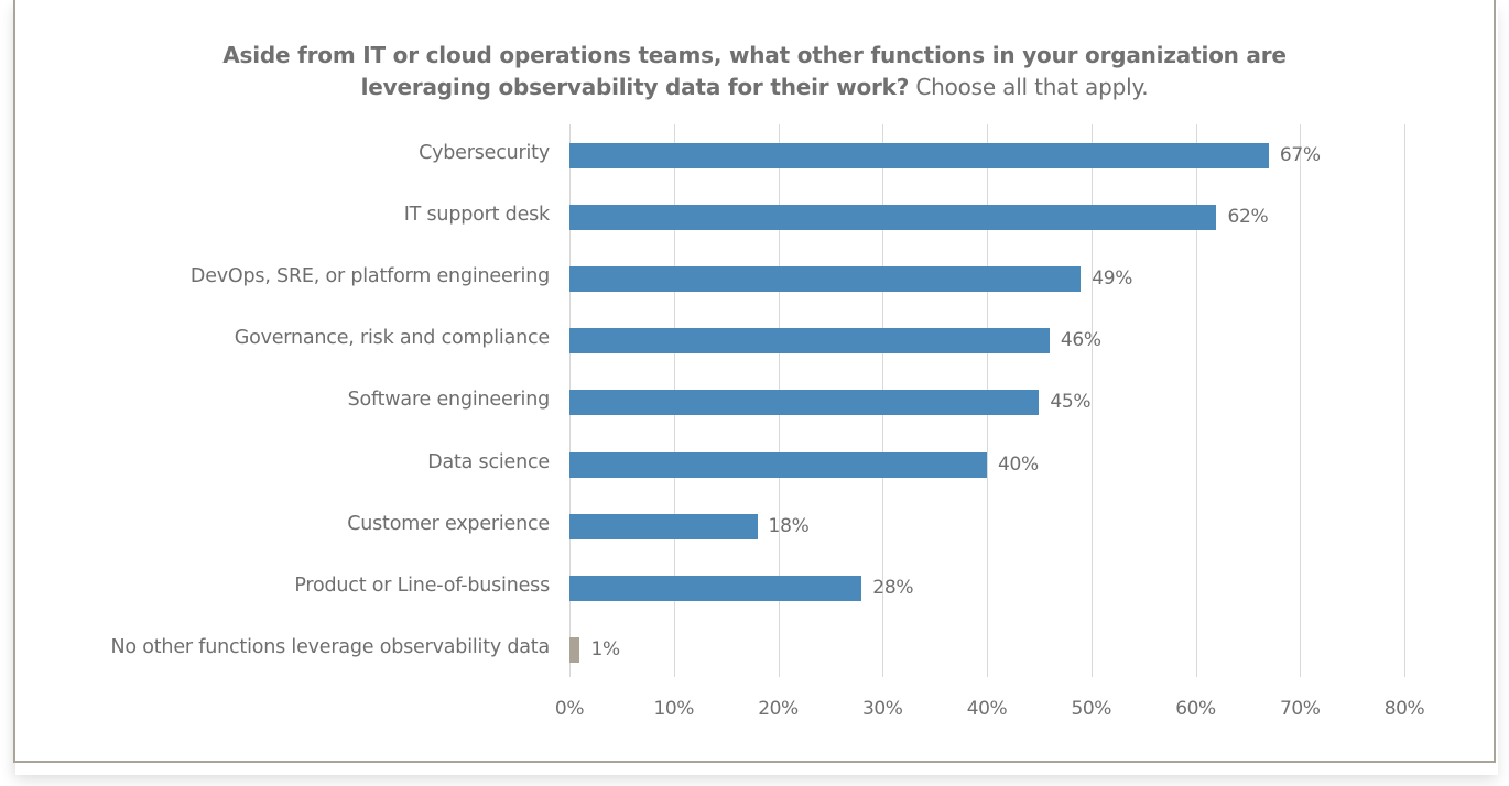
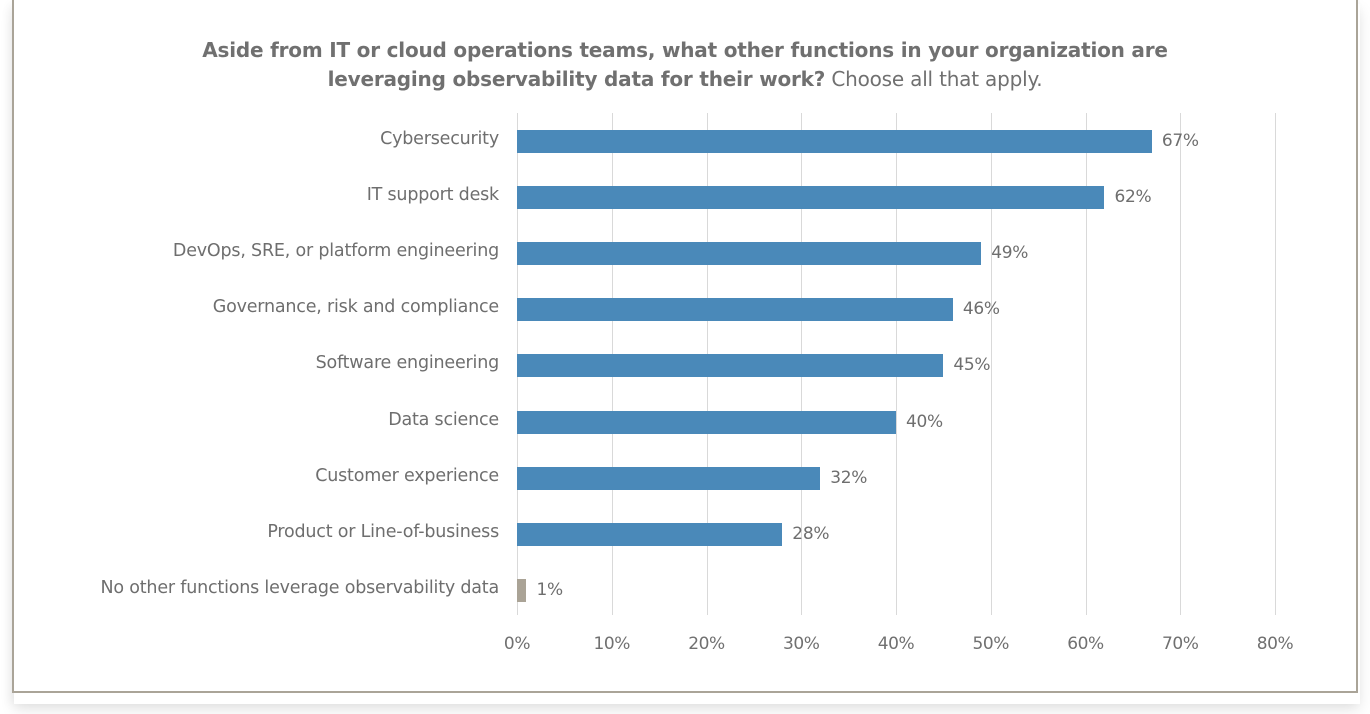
Customer experience: 18% -> 32%
